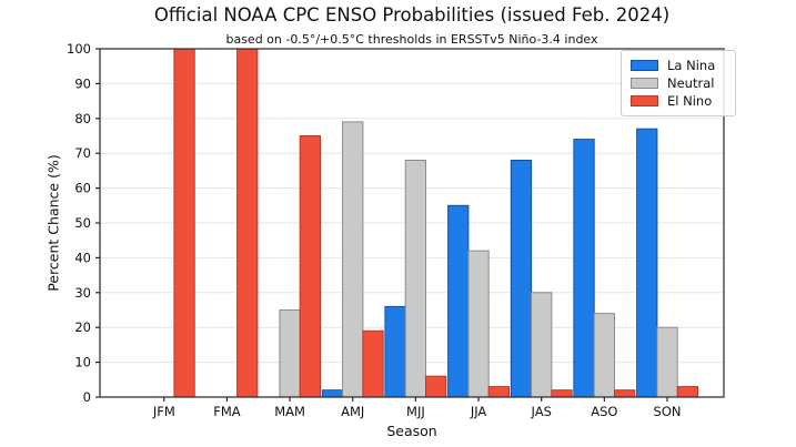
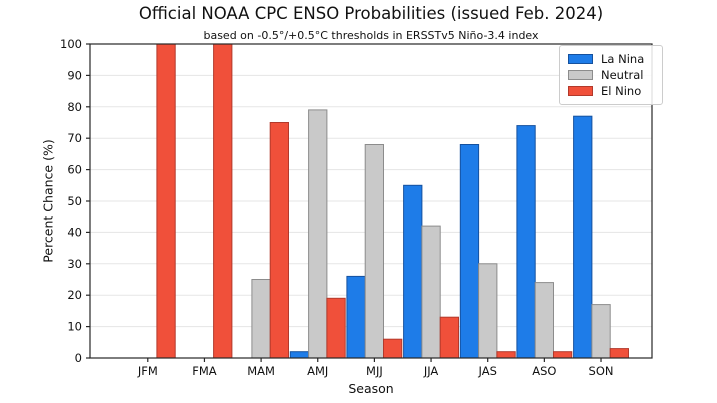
El Nino/JJA: 3 -> 13
Neutral/SON: 20 -> 17
